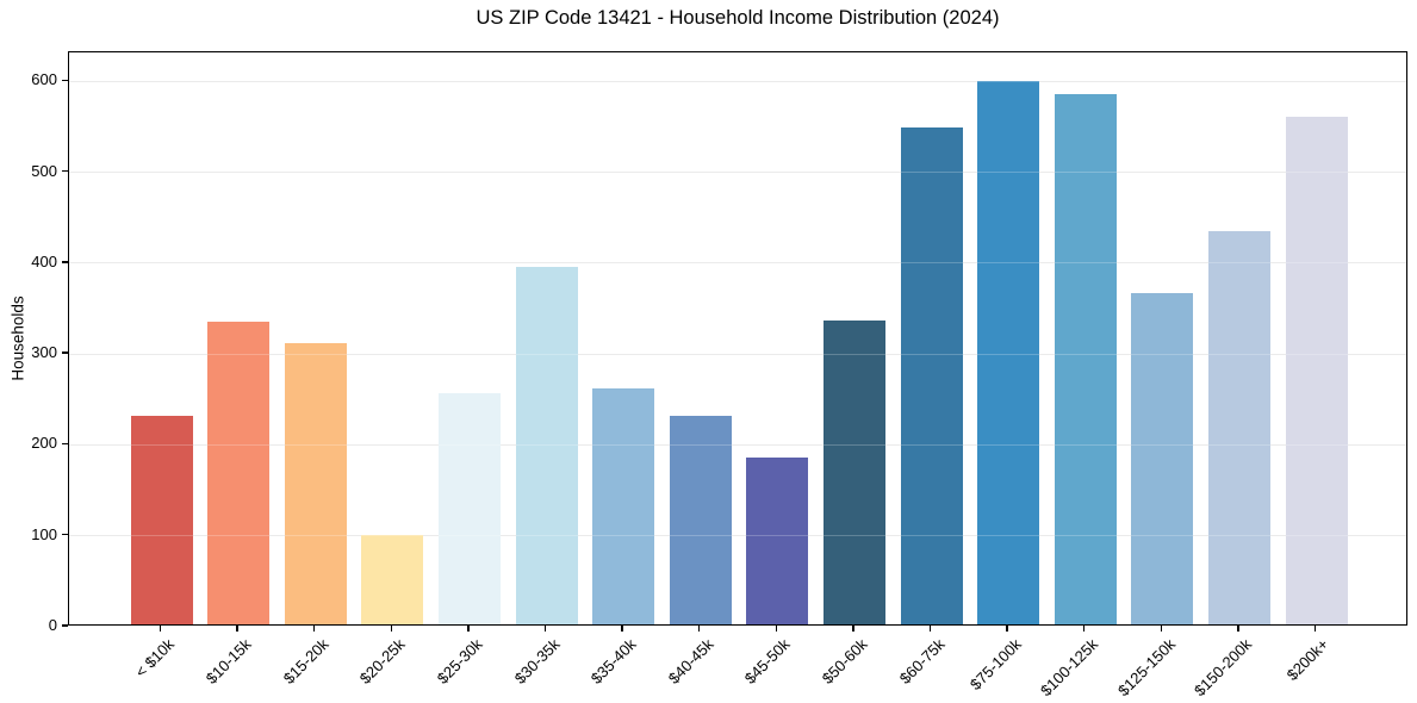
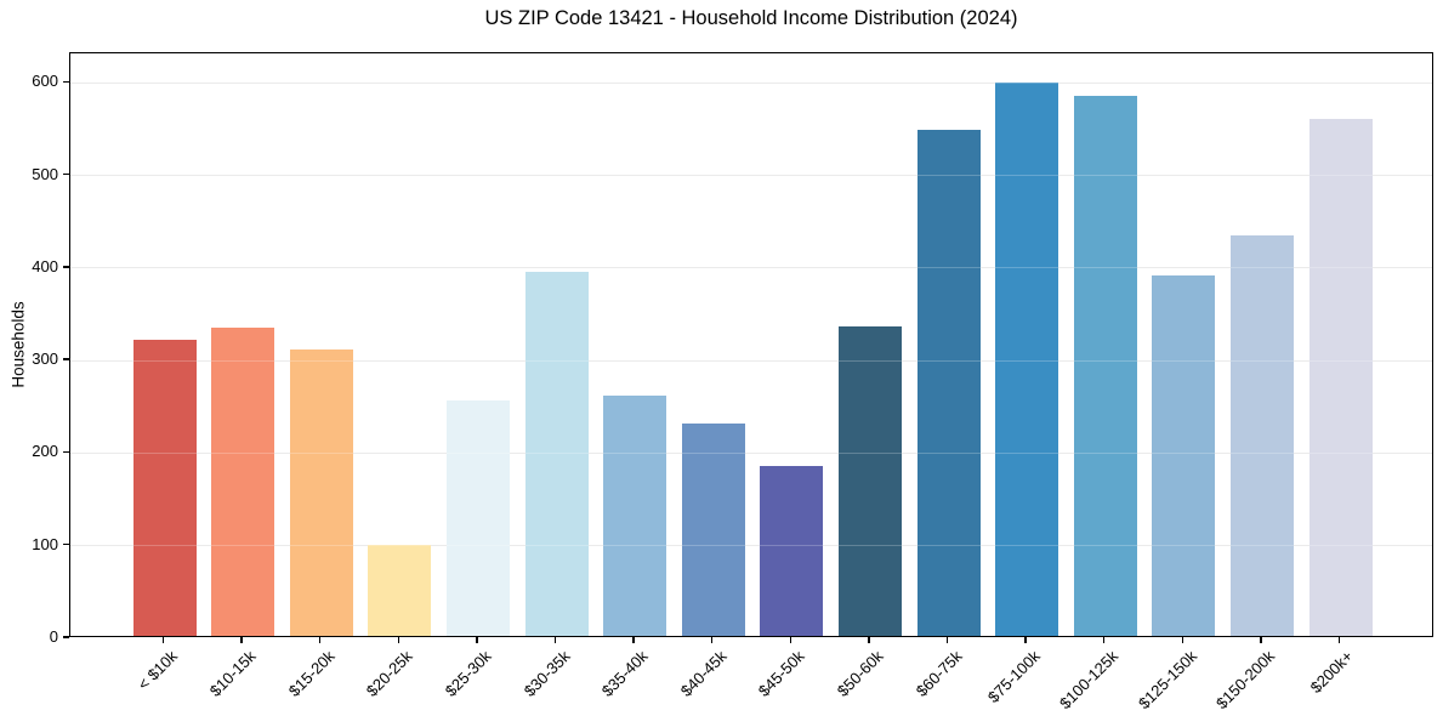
< $10k: 230 -> 320
$125-150k: 360 -> 390
